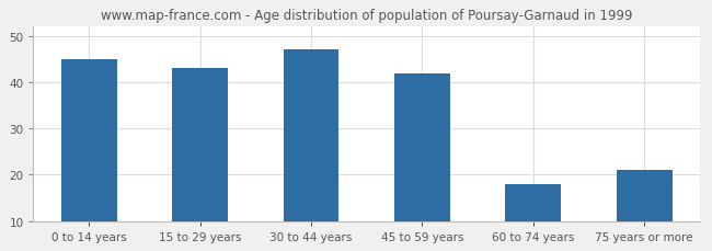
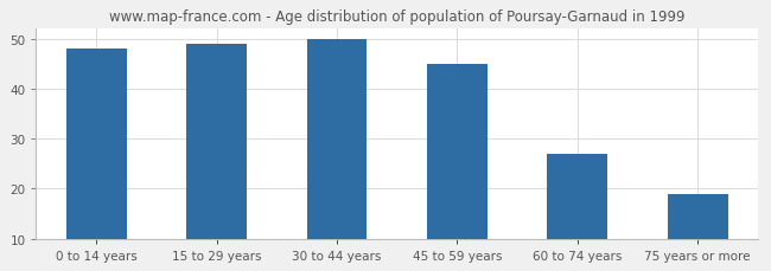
0 to 14 years: 45 -> 48
15 to 29 years: 43 -> 49
30 to 44 years: 47 -> 50
45 to 59 years: 42 -> 45
60 to 74 years: 18 -> 27
75 years or more: 21 -> 19
